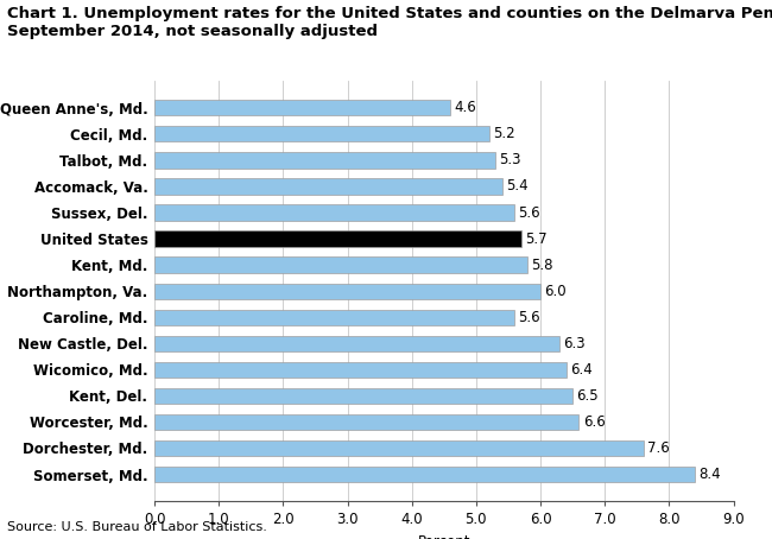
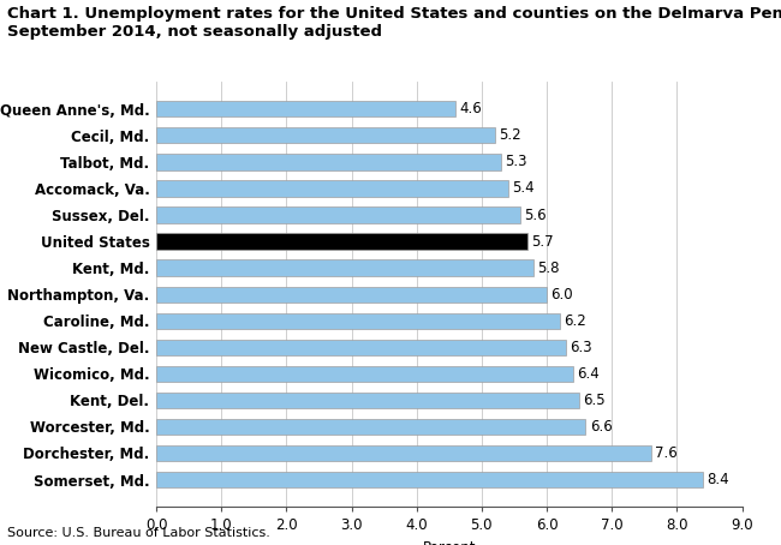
Caroline, Md.: 5.6 -> 6.2
